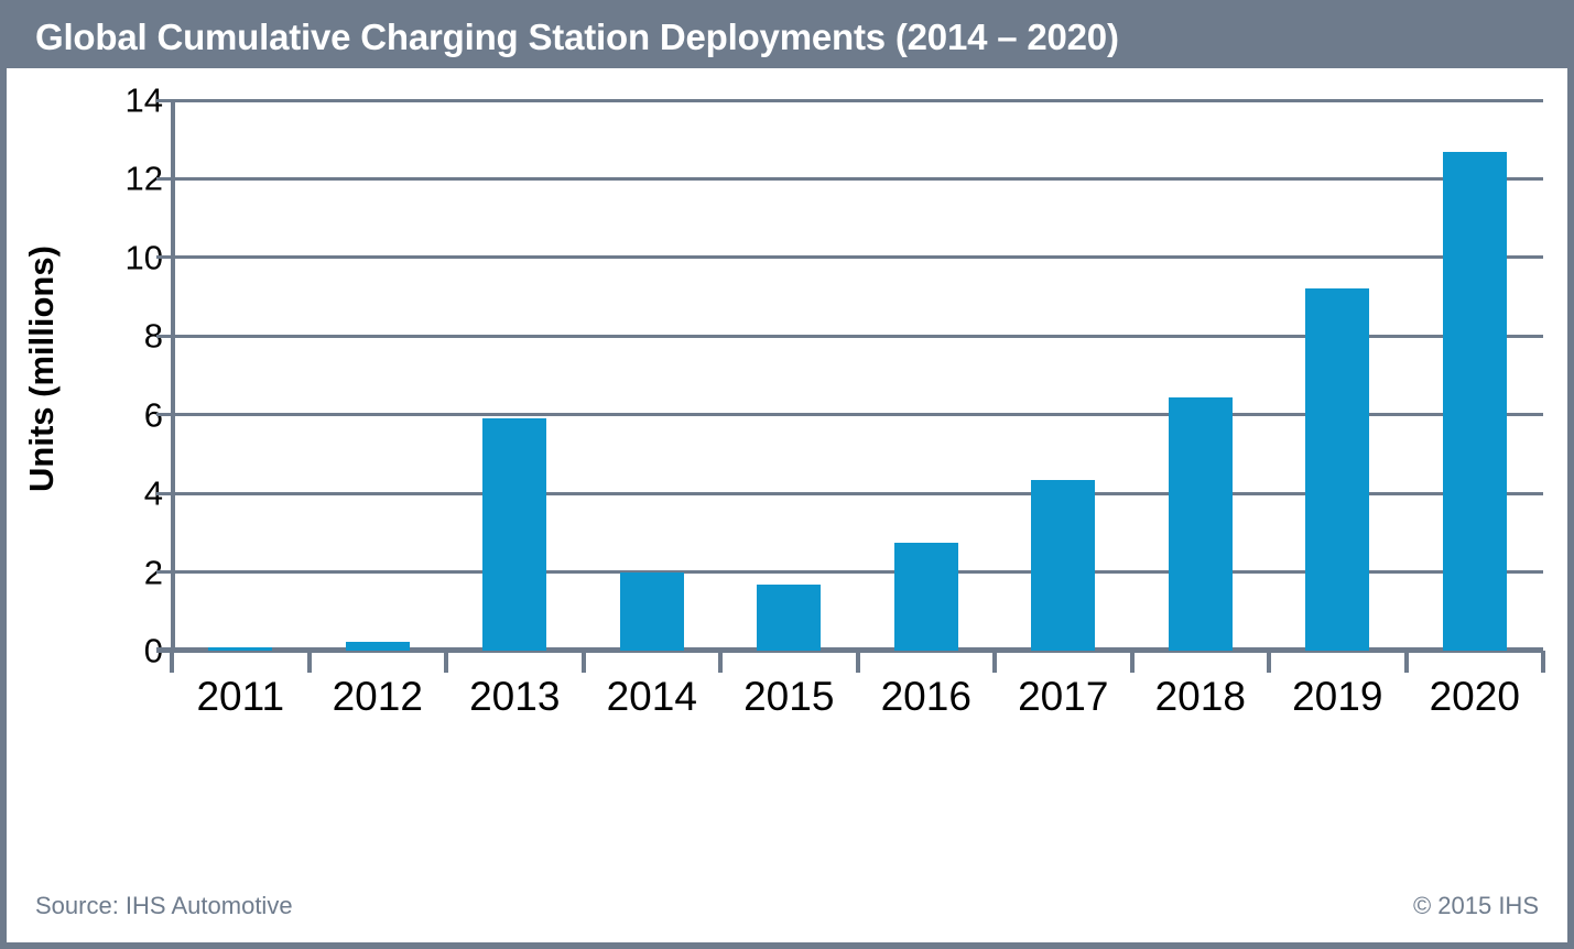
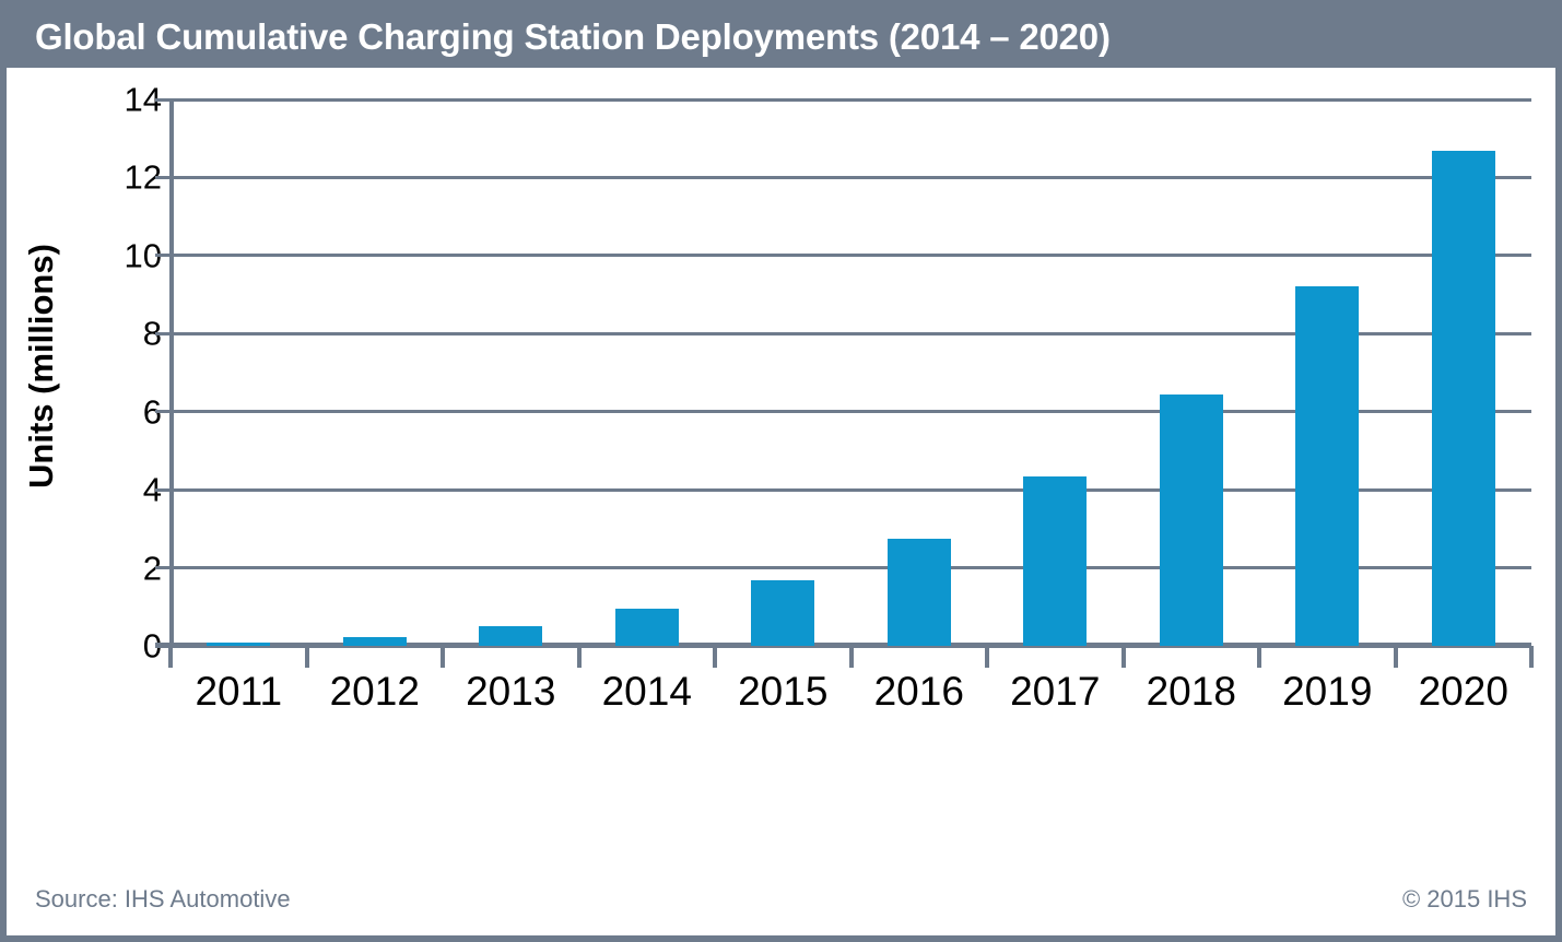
2013: 5.9 -> 0.5
2014: 2.0 -> 0.9
